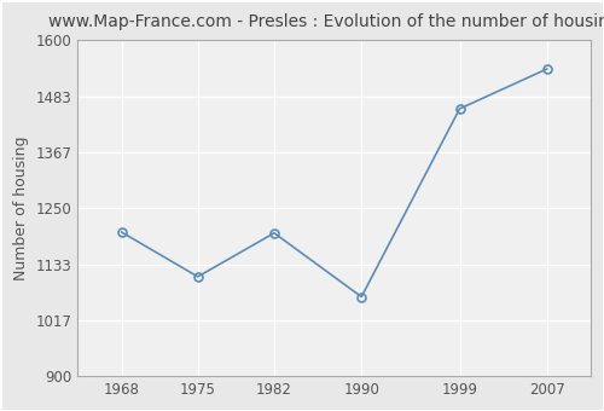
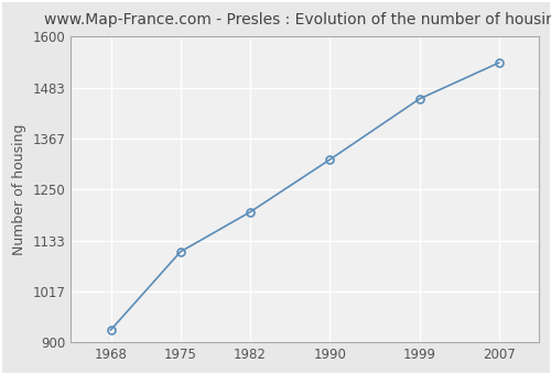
1968: 1200 -> 928
1990: 1065 -> 1318
